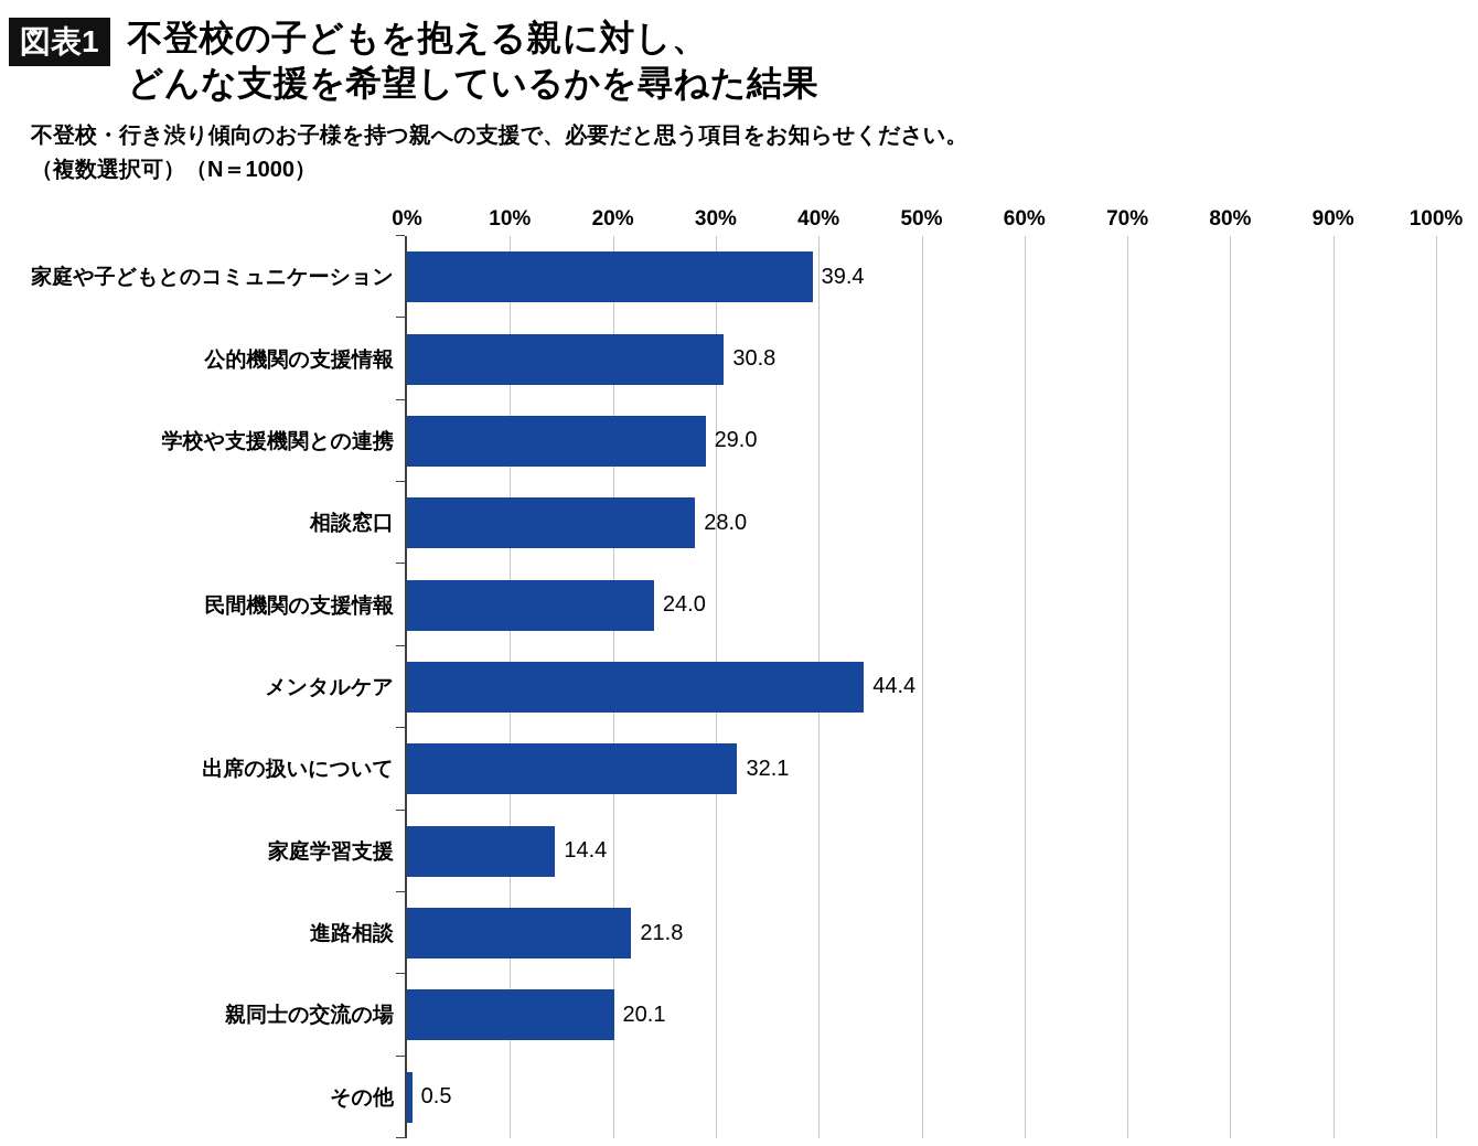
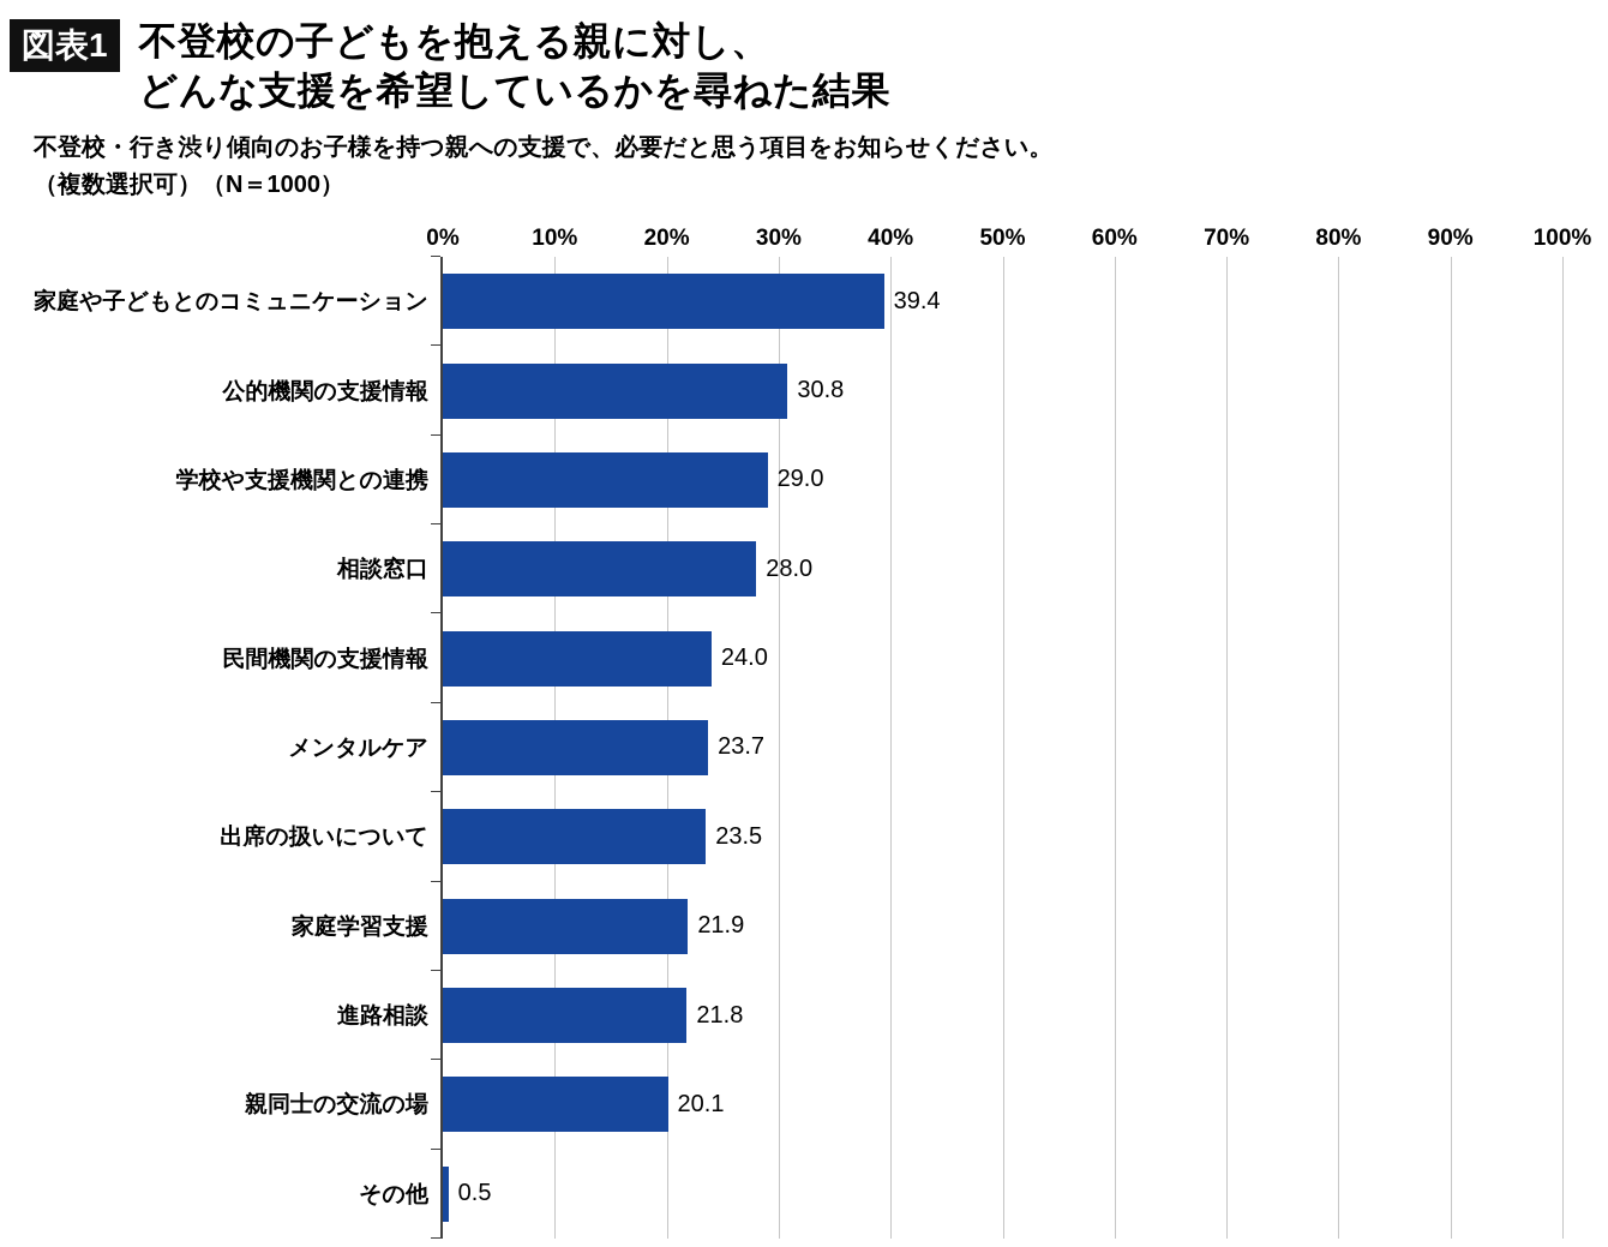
メンタルケア: 44.4 -> 23.7
出席の扱いについて: 32.1 -> 23.5
家庭学習支援: 14.4 -> 21.9
